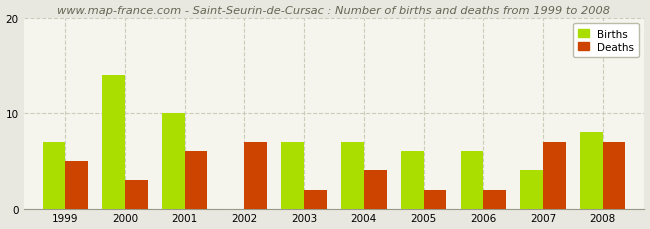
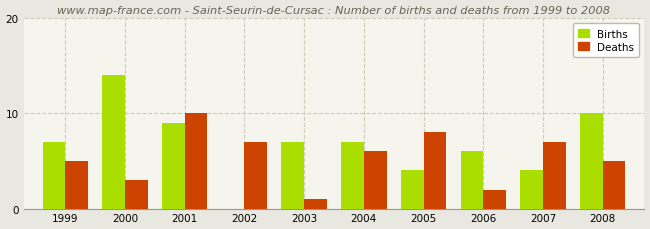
Births/2001: 10 -> 9
Deaths/2001: 6 -> 10
Deaths/2003: 2 -> 1
Deaths/2004: 4 -> 6
Births/2005: 6 -> 4
Deaths/2005: 2 -> 8
Births/2008: 8 -> 10
Deaths/2008: 7 -> 5
